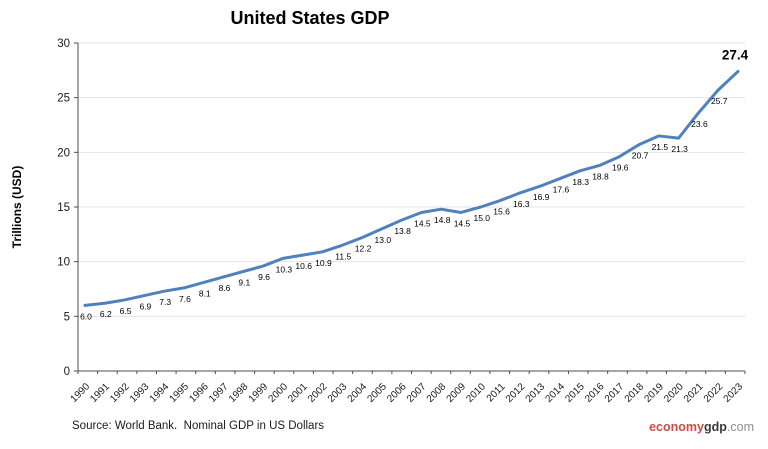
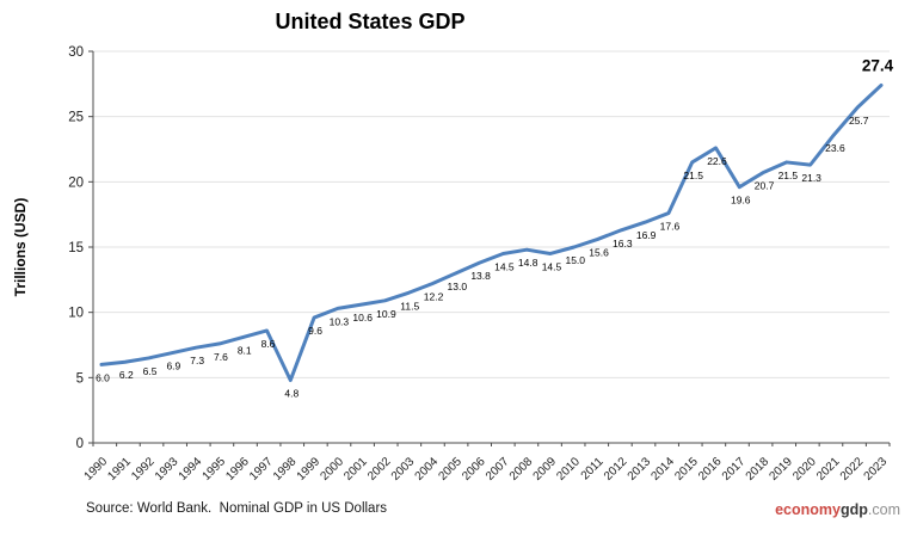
1998: 9.1 -> 4.8
2015: 18.3 -> 21.5
2016: 18.8 -> 22.6
